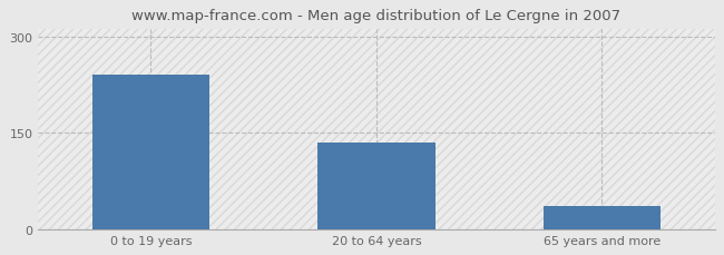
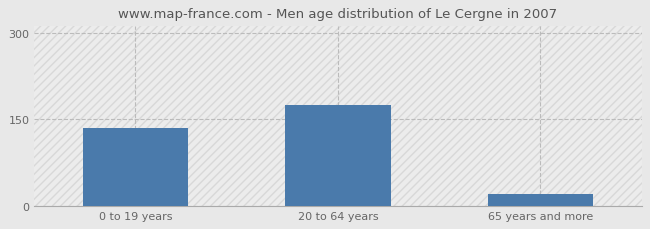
0 to 19 years: 240 -> 135
20 to 64 years: 134 -> 175
65 years and more: 36 -> 20
